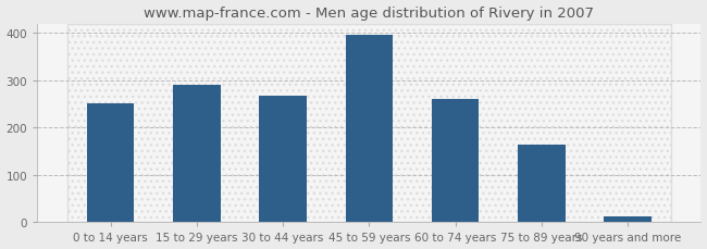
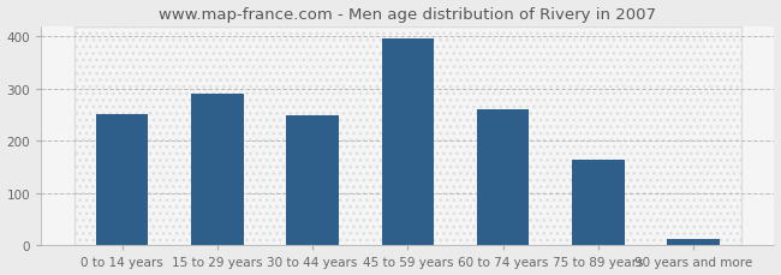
30 to 44 years: 268 -> 250
